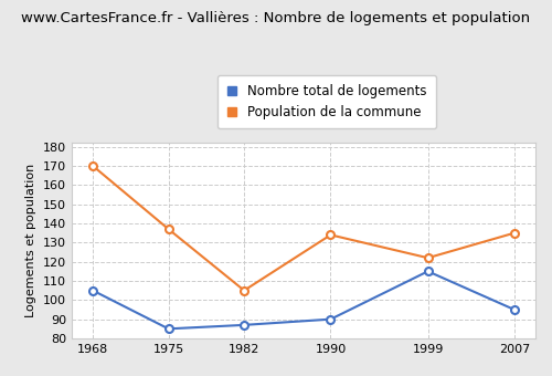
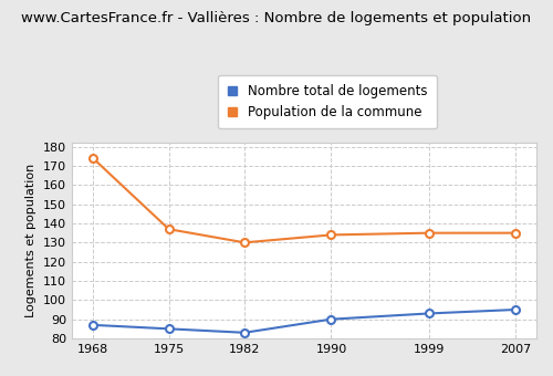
Nombre total de logements/1968: 105 -> 87
Population de la commune/1968: 170 -> 174
Nombre total de logements/1982: 87 -> 83
Population de la commune/1982: 105 -> 130
Nombre total de logements/1999: 115 -> 93
Population de la commune/1999: 122 -> 135
